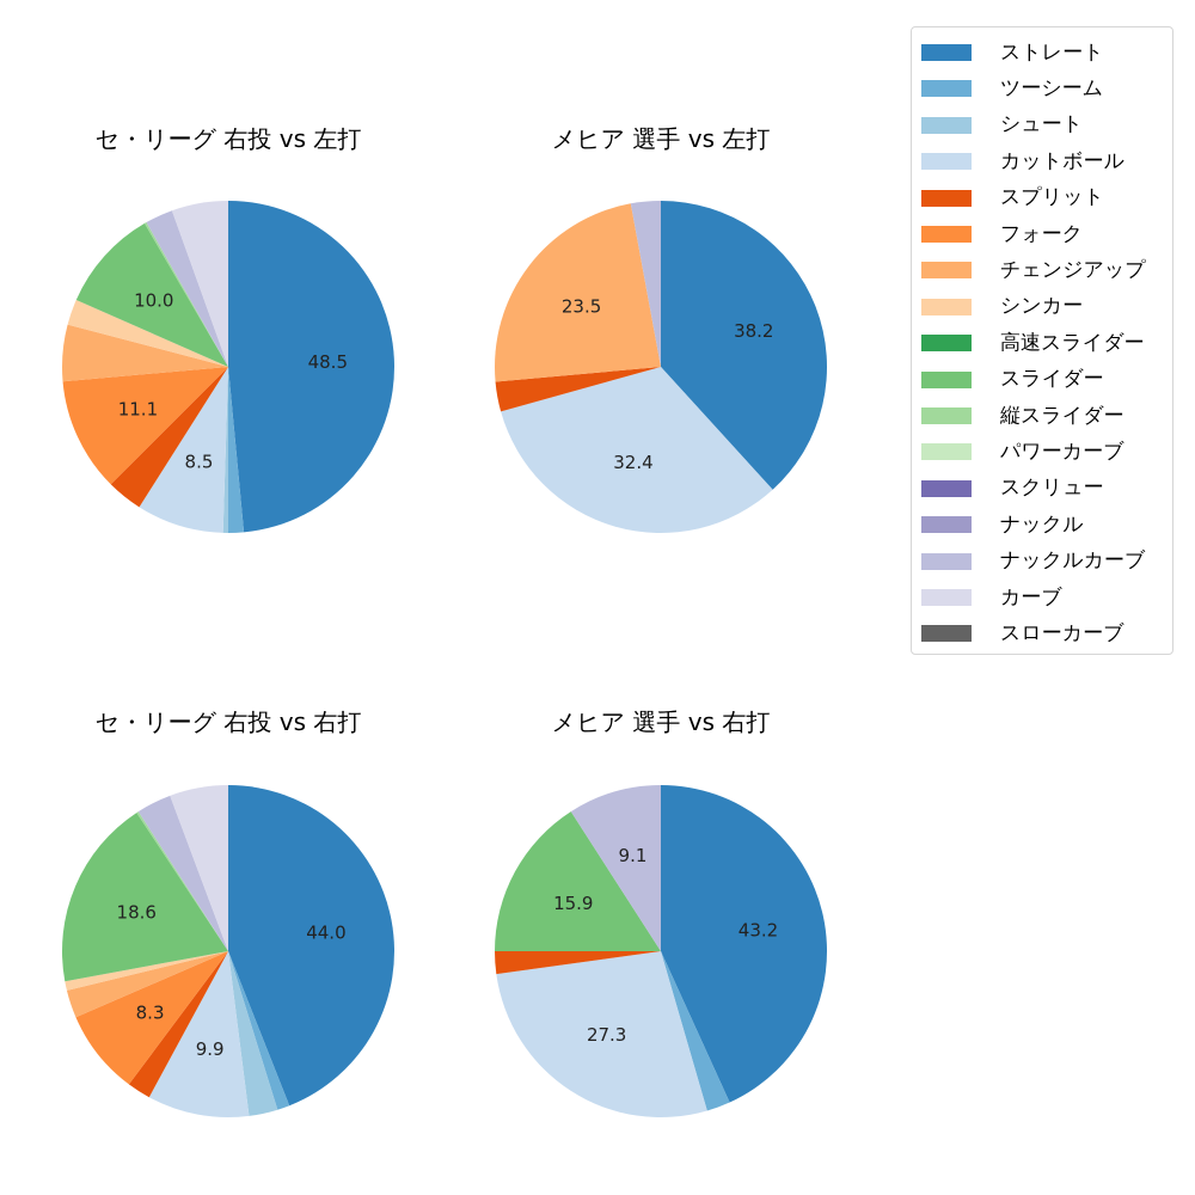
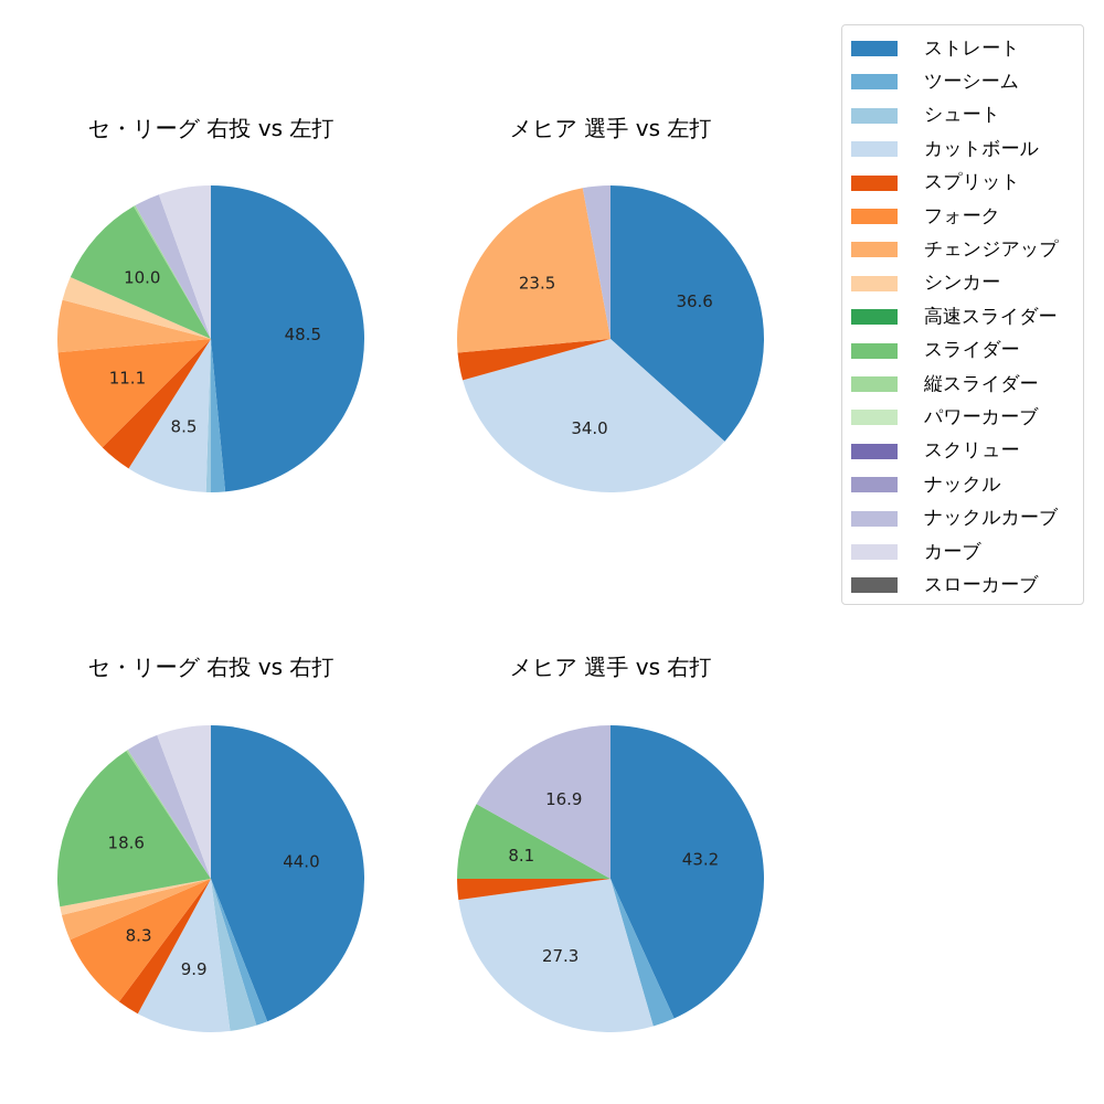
メヒア 選手 vs 左打/ストレート: 38.2 -> 36.6
メヒア 選手 vs 左打/カットボール: 32.4 -> 34.0
メヒア 選手 vs 右打/スライダー: 15.9 -> 8.1
メヒア 選手 vs 右打/ナックルカーブ: 9.1 -> 16.9
